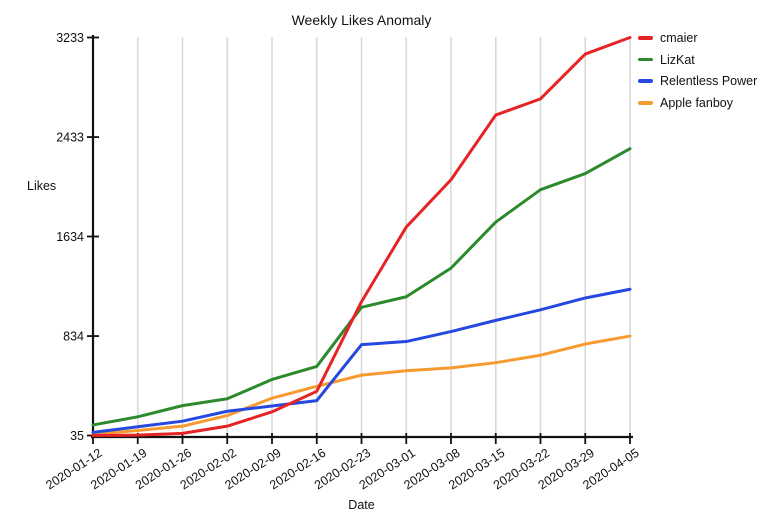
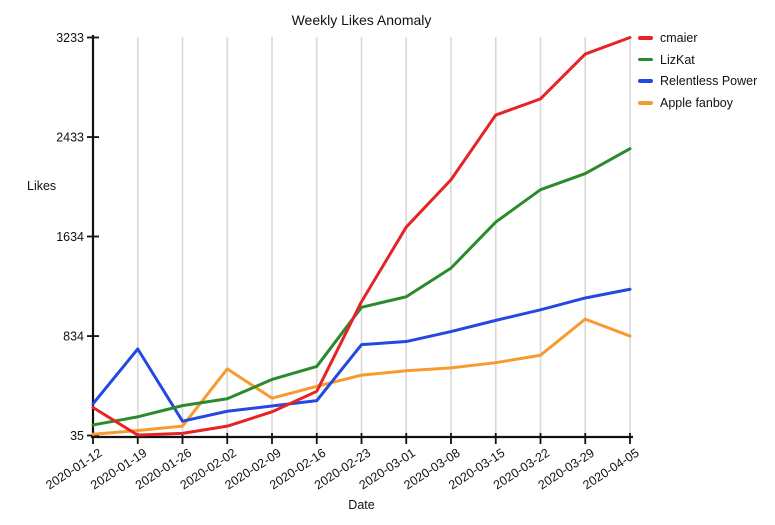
cmaier/2020-01-12: 40 -> 260
Relentless Power/2020-01-12: 60 -> 290
Relentless Power/2020-01-19: 100 -> 730
Apple fanboy/2020-02-02: 200 -> 570
Apple fanboy/2020-03-29: 770 -> 970
